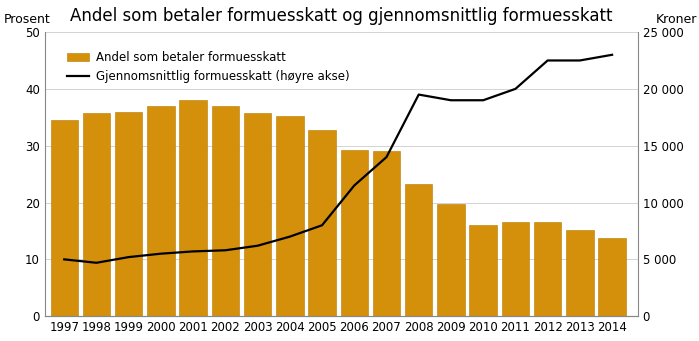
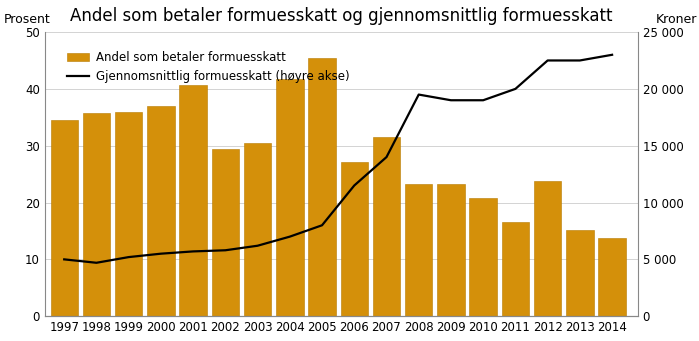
Andel som betaler formuesskatt/2001: 38.0 -> 40.6
Andel som betaler formuesskatt/2002: 37.0 -> 29.4
Andel som betaler formuesskatt/2003: 35.8 -> 30.4
Andel som betaler formuesskatt/2004: 35.2 -> 41.8
Andel som betaler formuesskatt/2005: 32.8 -> 45.4
Andel som betaler formuesskatt/2006: 29.2 -> 27.2
Andel som betaler formuesskatt/2007: 29.0 -> 31.6
Andel som betaler formuesskatt/2009: 19.8 -> 23.2
Andel som betaler formuesskatt/2010: 16.0 -> 20.8
Andel som betaler formuesskatt/2012: 16.5 -> 23.8
